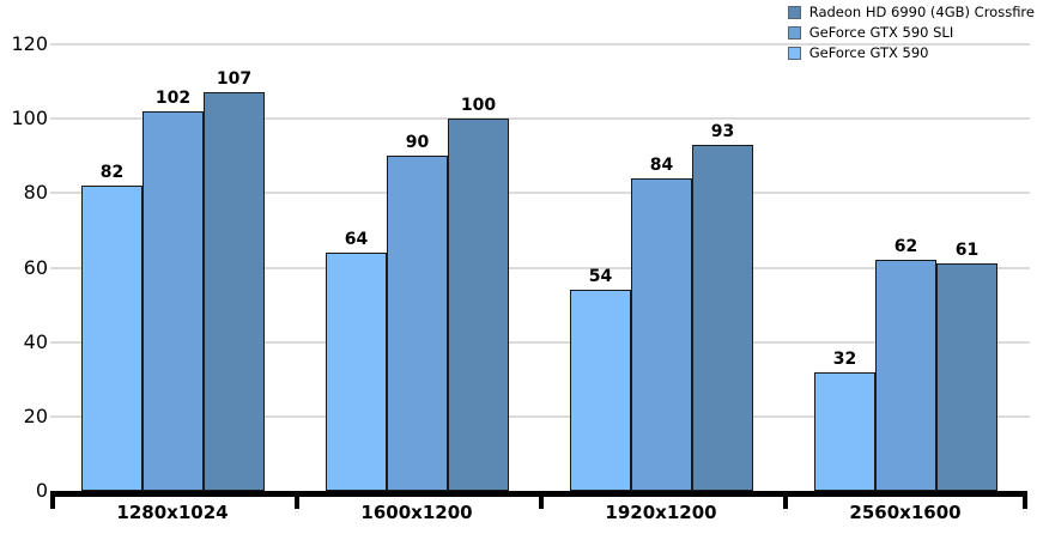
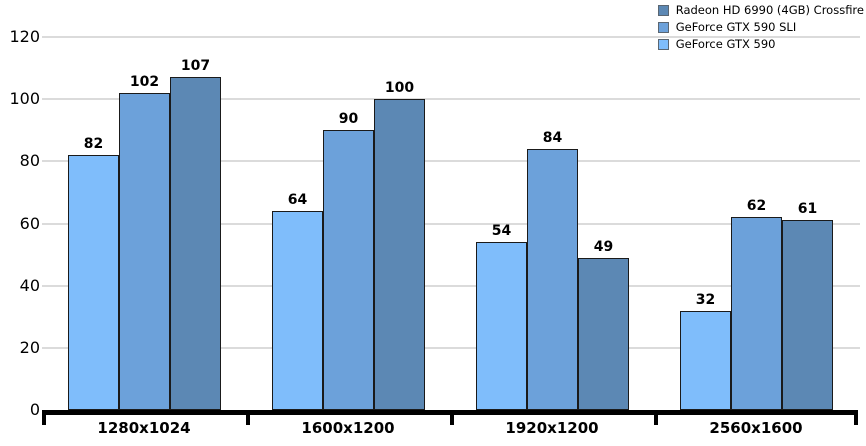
Radeon HD 6990 (4GB) Crossfire/1920x1200: 93 -> 49
